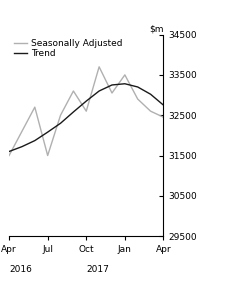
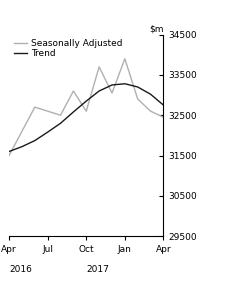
Seasonally Adjusted/Jul: 31500 -> 32600
Seasonally Adjusted/Jan: 33500 -> 33900
